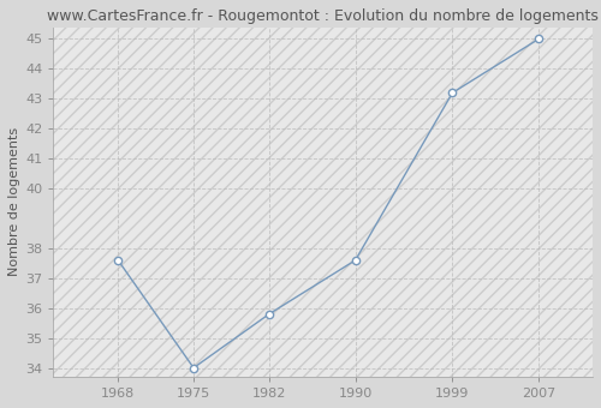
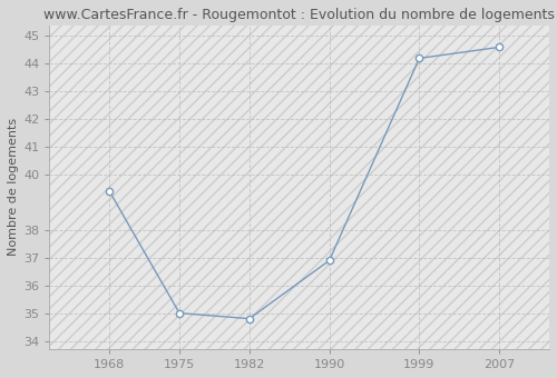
1968: 37.6 -> 39.4
1975: 34.0 -> 35.0
1982: 35.8 -> 34.8
1990: 37.6 -> 36.9
1999: 43.2 -> 44.2
2007: 45.0 -> 44.6
